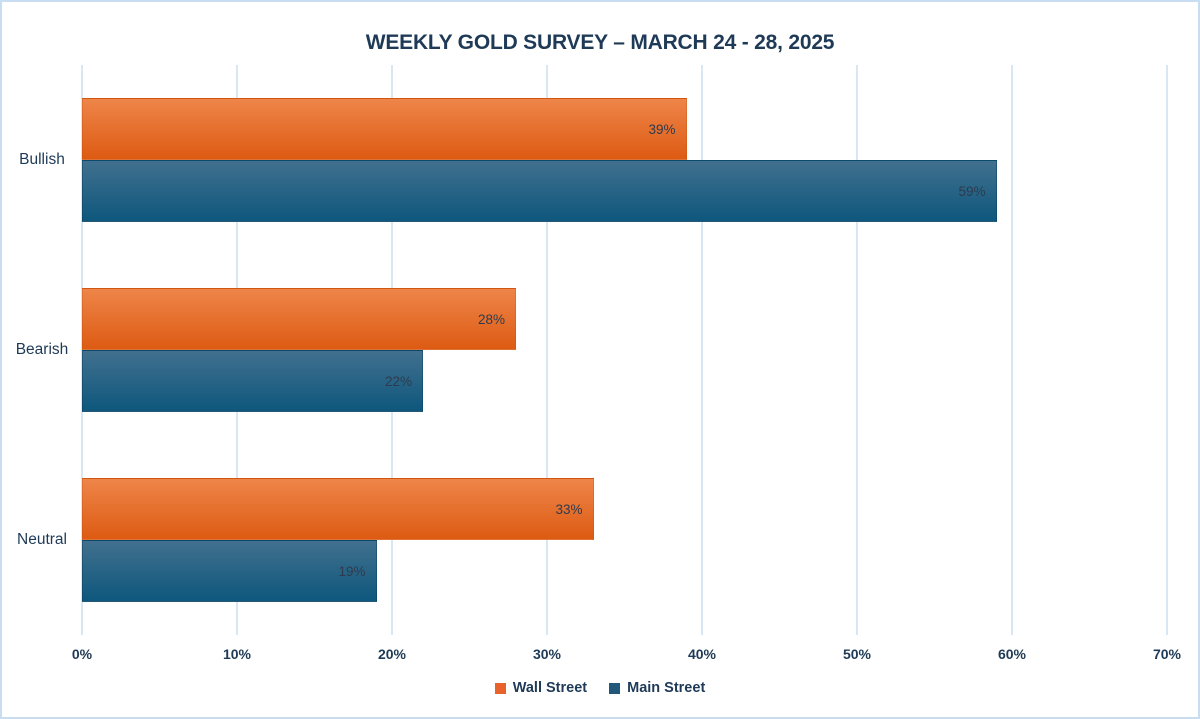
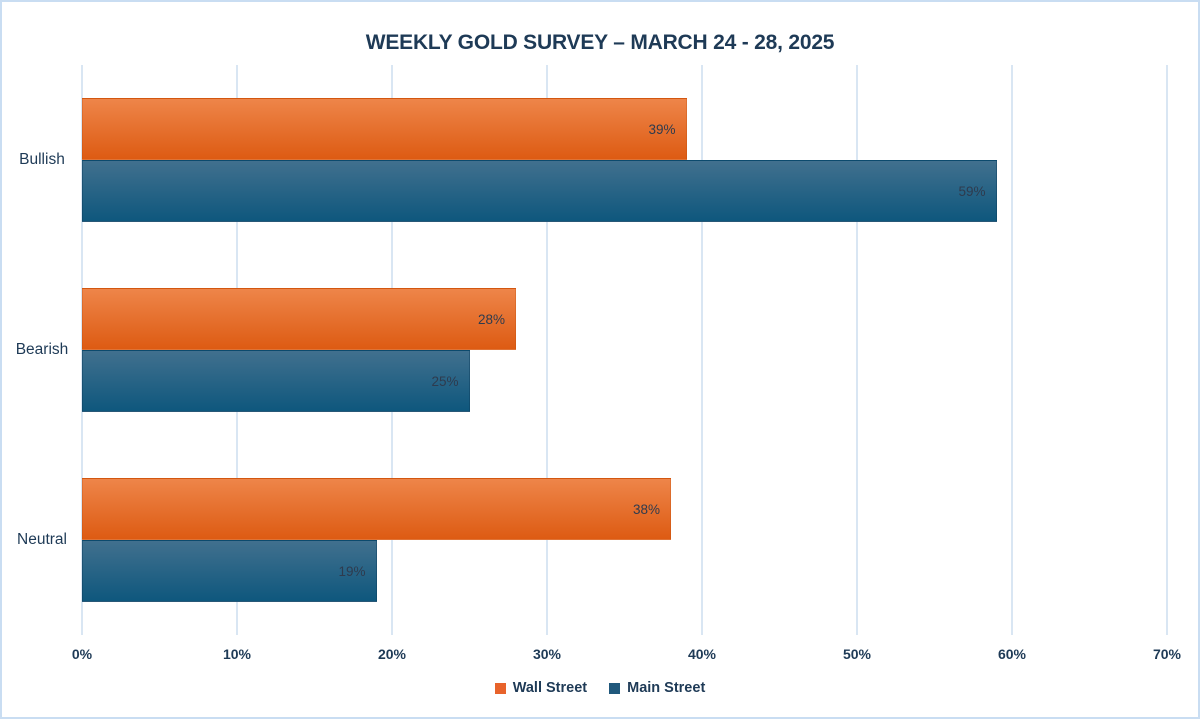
Main Street/Bearish: 22% -> 25%
Wall Street/Neutral: 33% -> 38%
